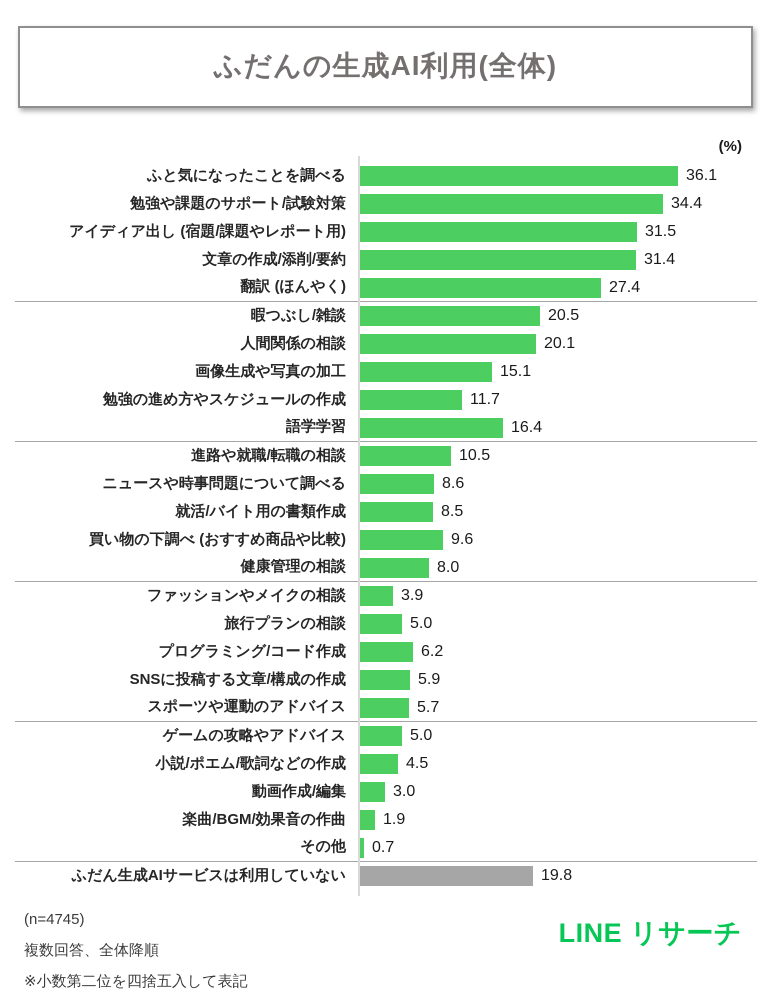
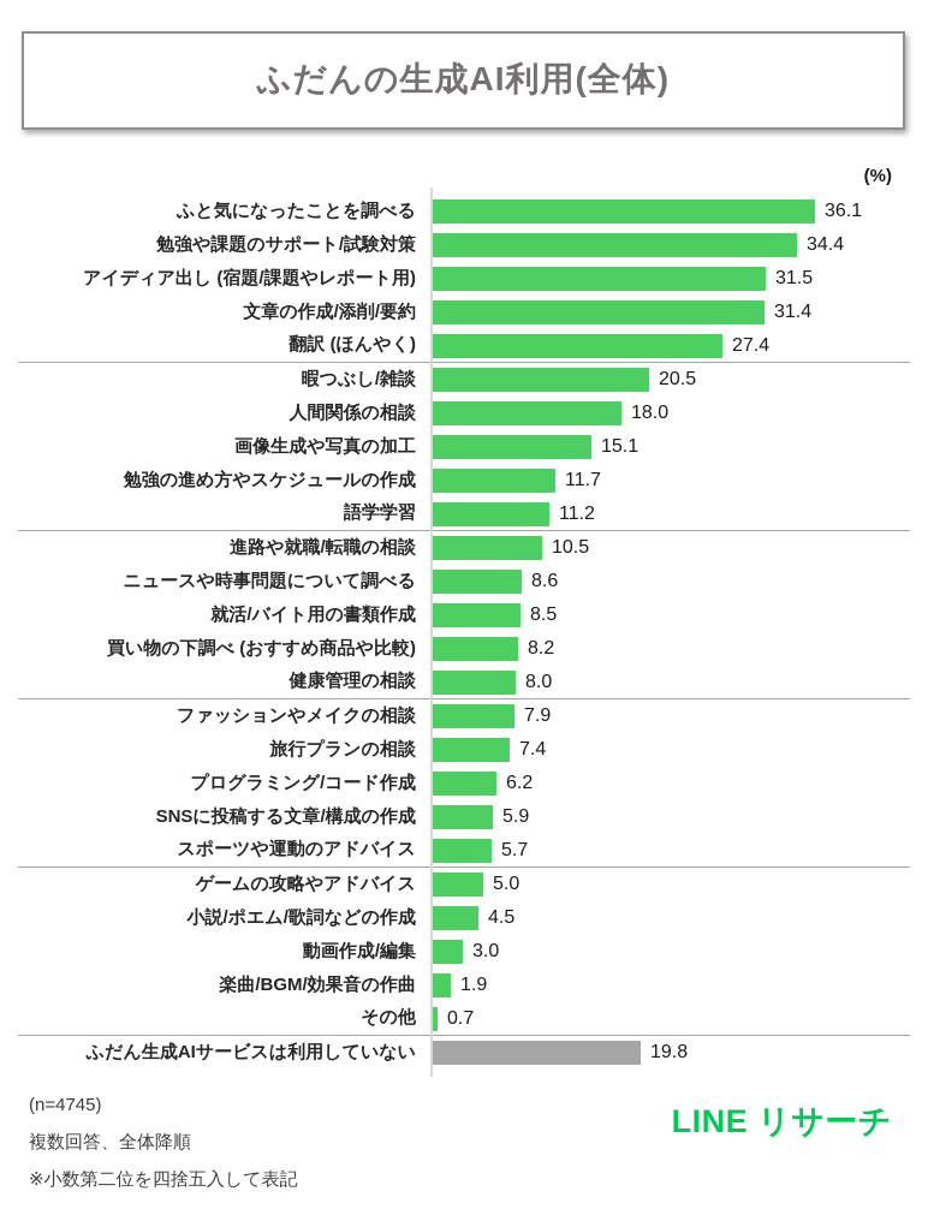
人間関係の相談: 20.1 -> 18.0
語学学習: 16.4 -> 11.2
買い物の下調べ (おすすめ商品や比較): 9.6 -> 8.2
ファッションやメイクの相談: 3.9 -> 7.9
旅行プランの相談: 5.0 -> 7.4
